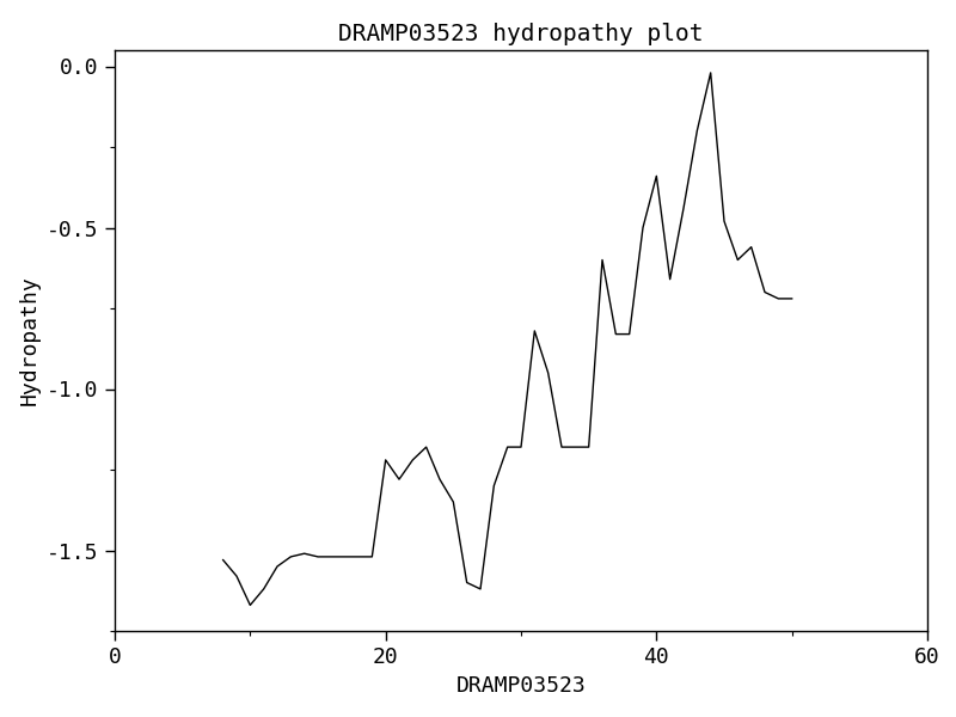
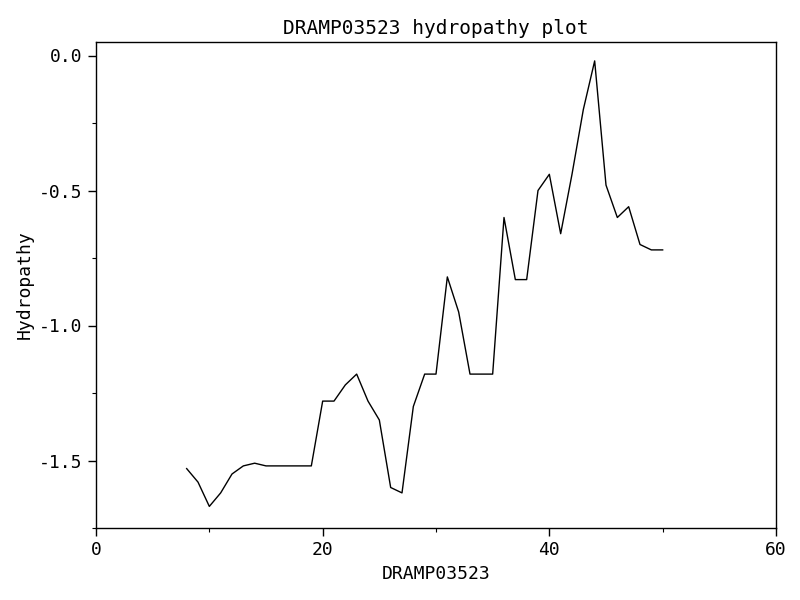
20: -1.22 -> -1.28
40: -0.34 -> -0.44
